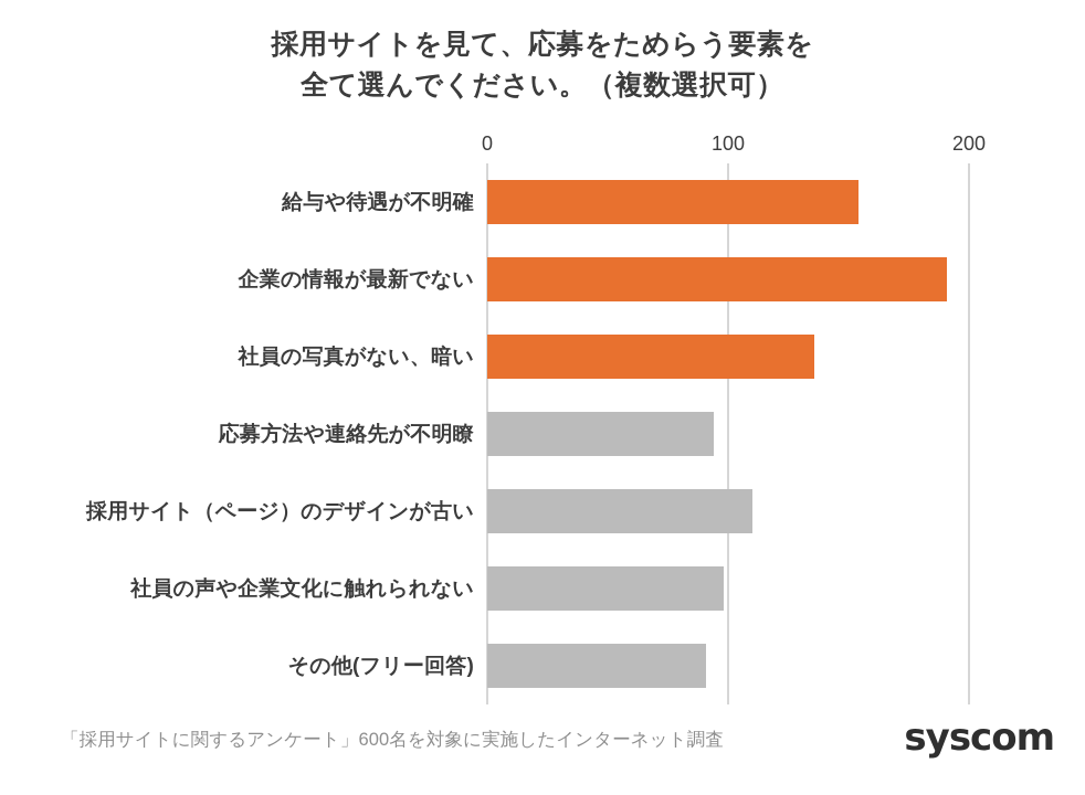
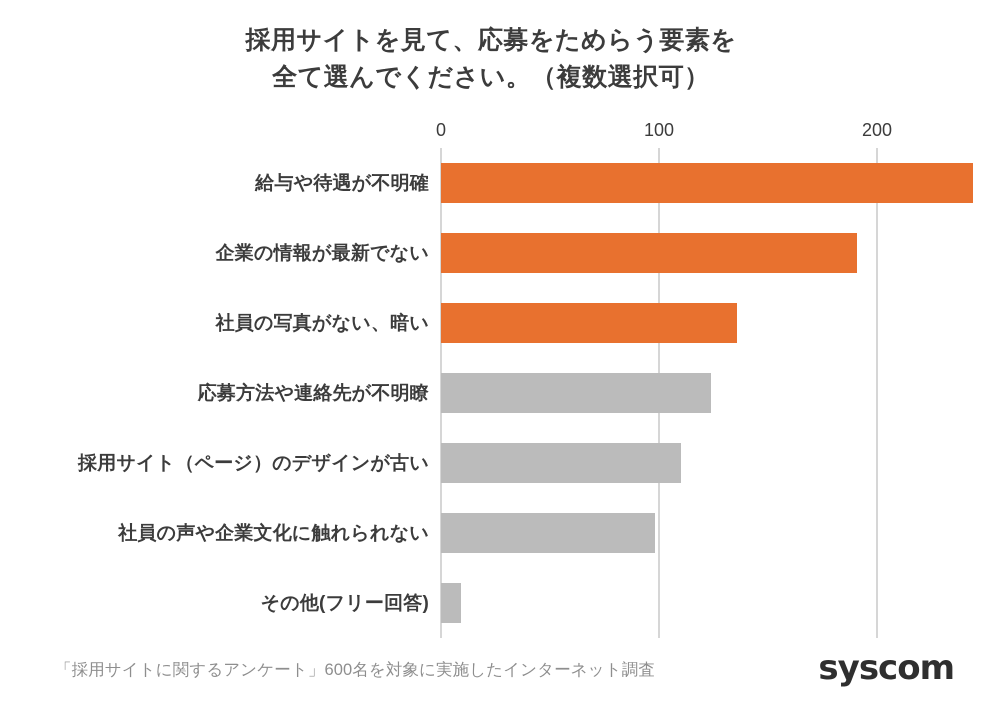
給与や待遇が不明確: 154 -> 244
応募方法や連絡先が不明瞭: 94 -> 124
その他(フリー回答): 91 -> 9
